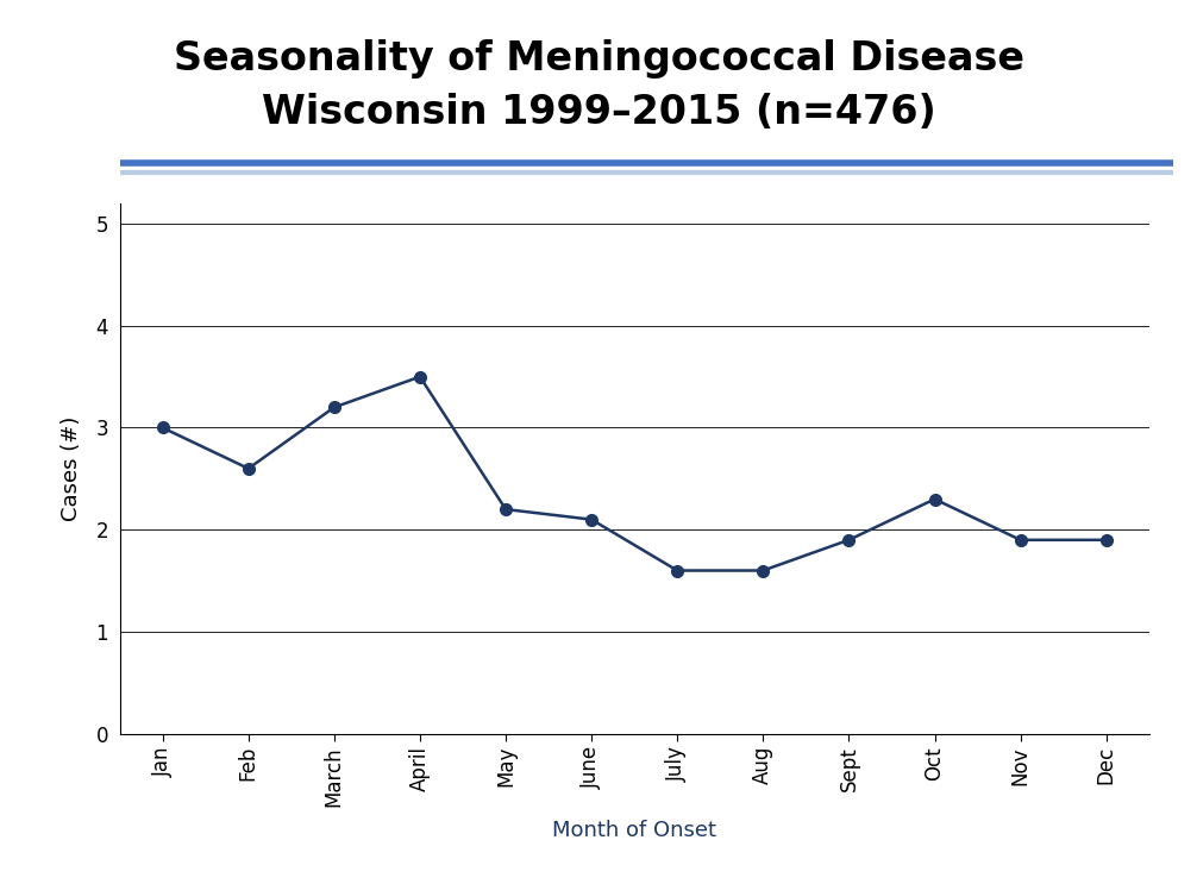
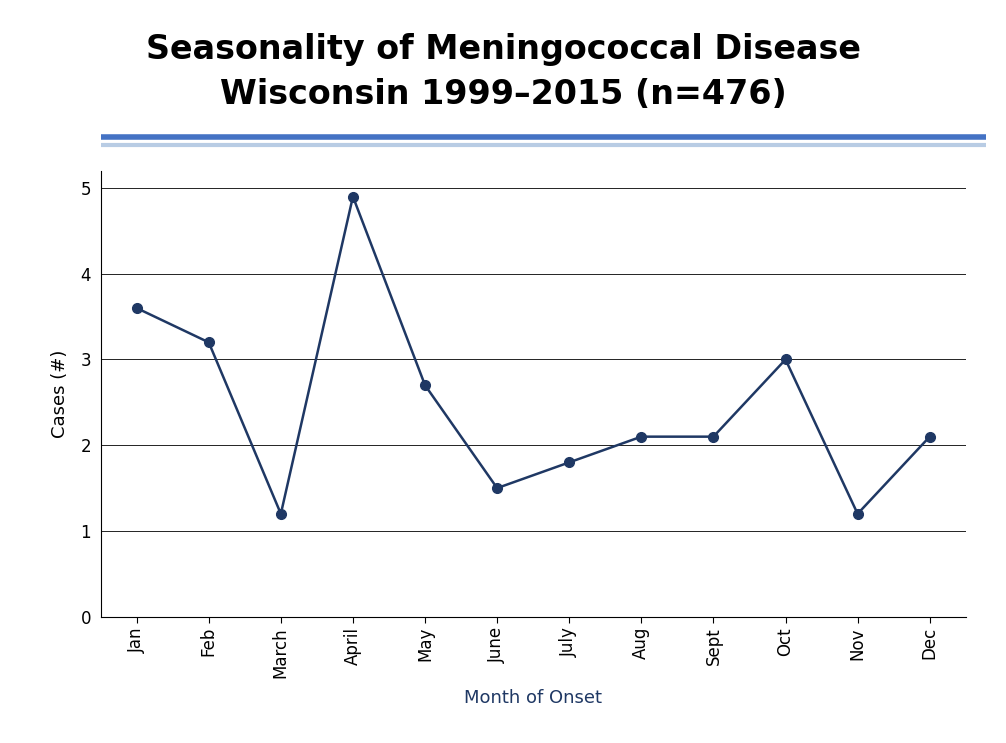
Jan: 3.0 -> 3.6
Feb: 2.6 -> 3.2
March: 3.2 -> 1.2
April: 3.5 -> 4.9
May: 2.2 -> 2.7
June: 2.1 -> 1.5
July: 1.6 -> 1.8
Aug: 1.6 -> 2.1
Sept: 1.9 -> 2.1
Oct: 2.3 -> 3.0
Nov: 1.9 -> 1.2
Dec: 1.9 -> 2.1
